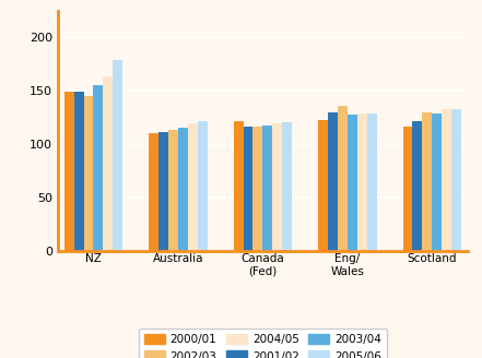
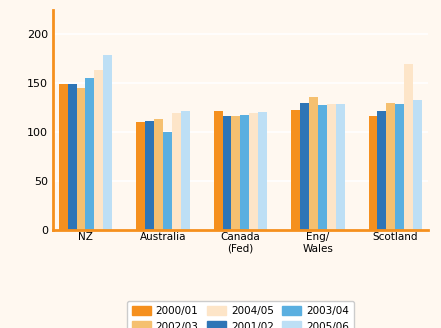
2003/04/Australia: 115 -> 100
2004/05/Scotland: 133 -> 170
